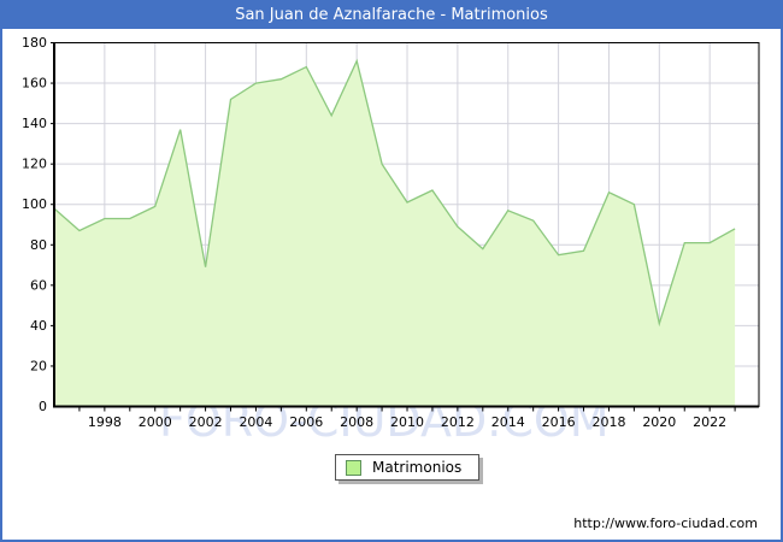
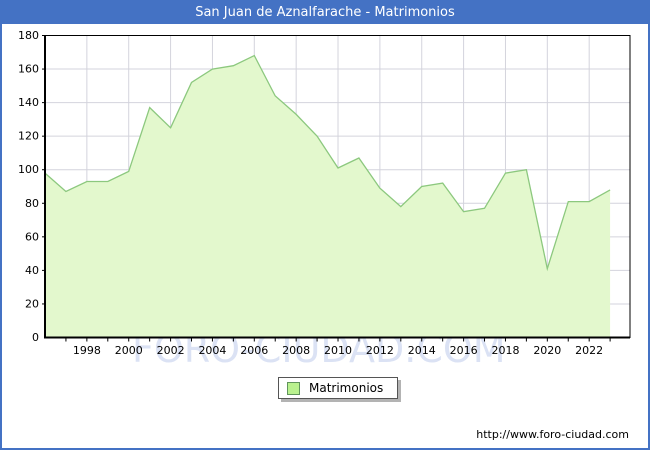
2002: 69 -> 125
2008: 171 -> 133
2014: 97 -> 90
2018: 106 -> 98
